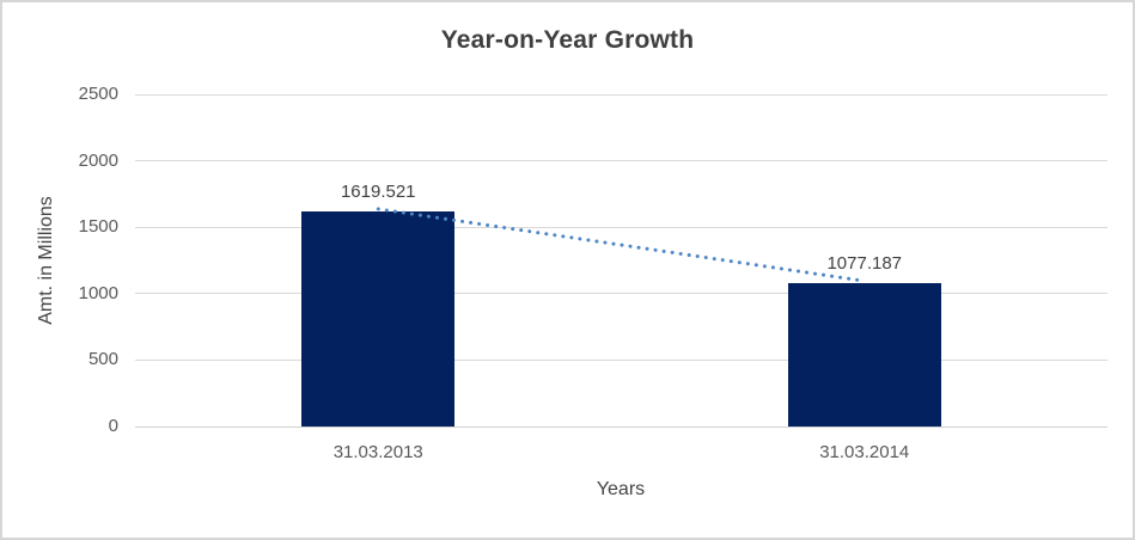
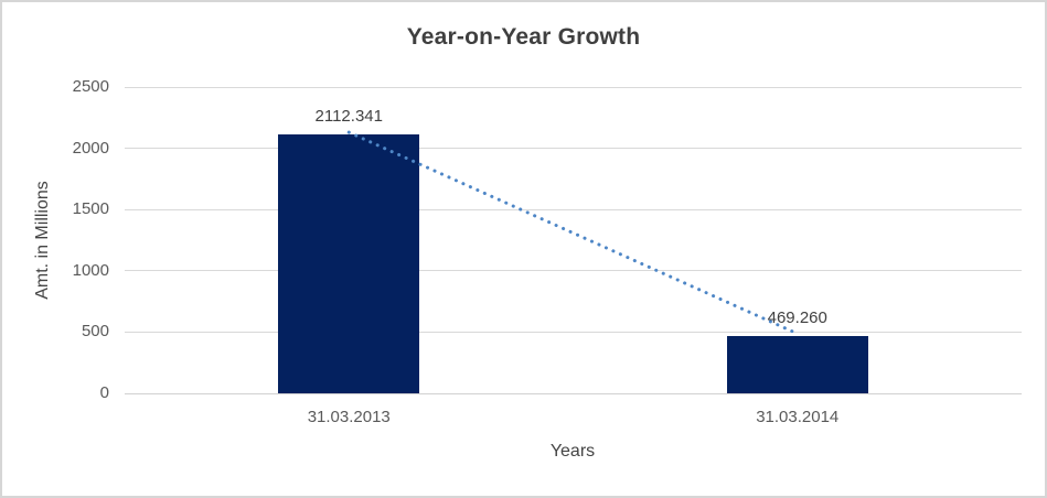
31.03.2013: 1619.521 -> 2112.341
31.03.2014: 1077.187 -> 469.260
